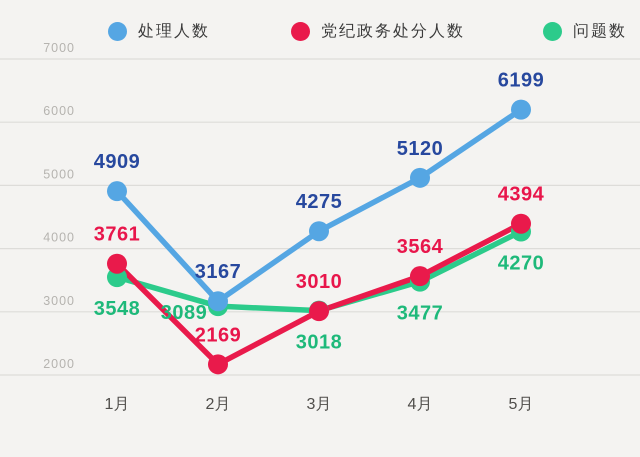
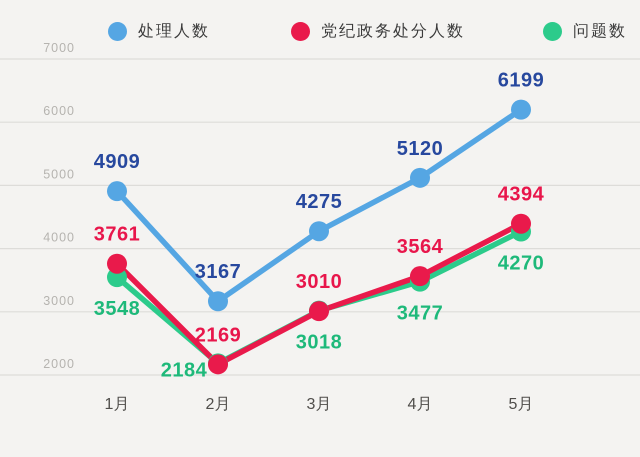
问题数/2月: 3089 -> 2184
